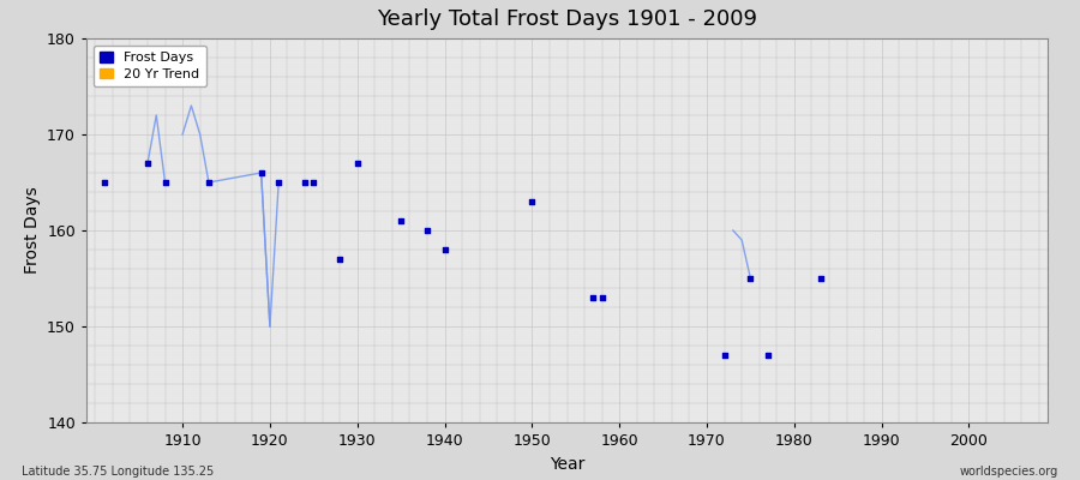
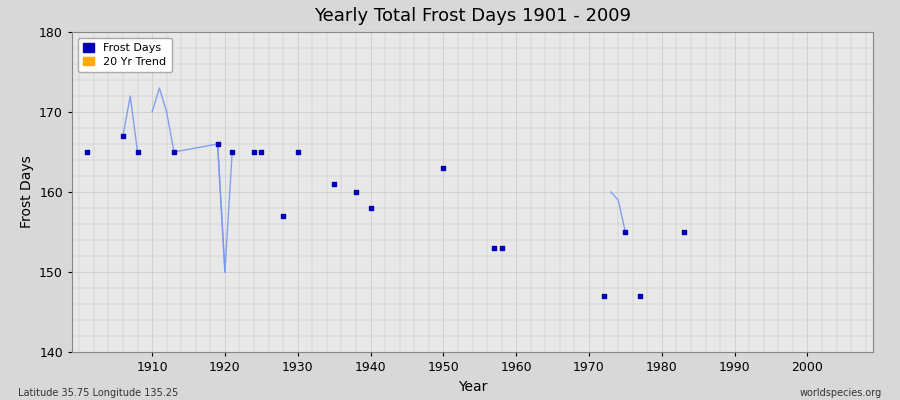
Frost Days/1930: 167 -> 165
